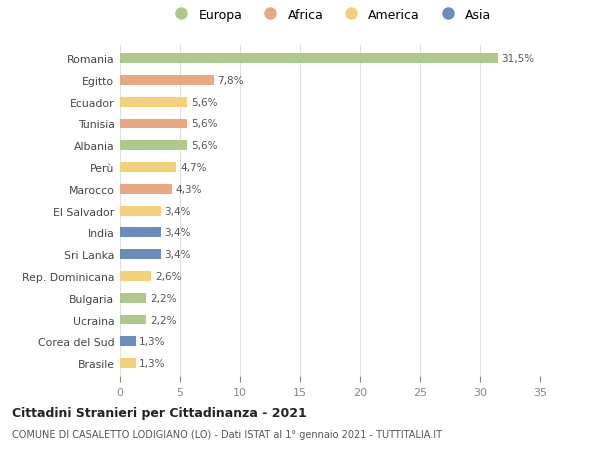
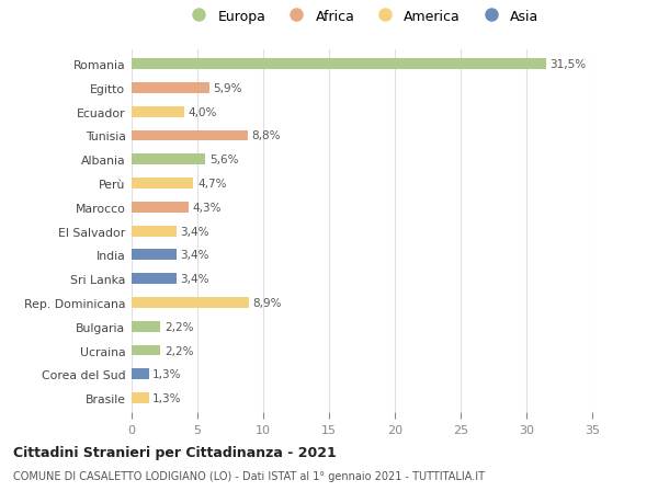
Egitto: 7,8% -> 5,9%
Ecuador: 5,6% -> 4,0%
Tunisia: 5,6% -> 8,8%
Rep. Dominicana: 2,6% -> 8,9%
